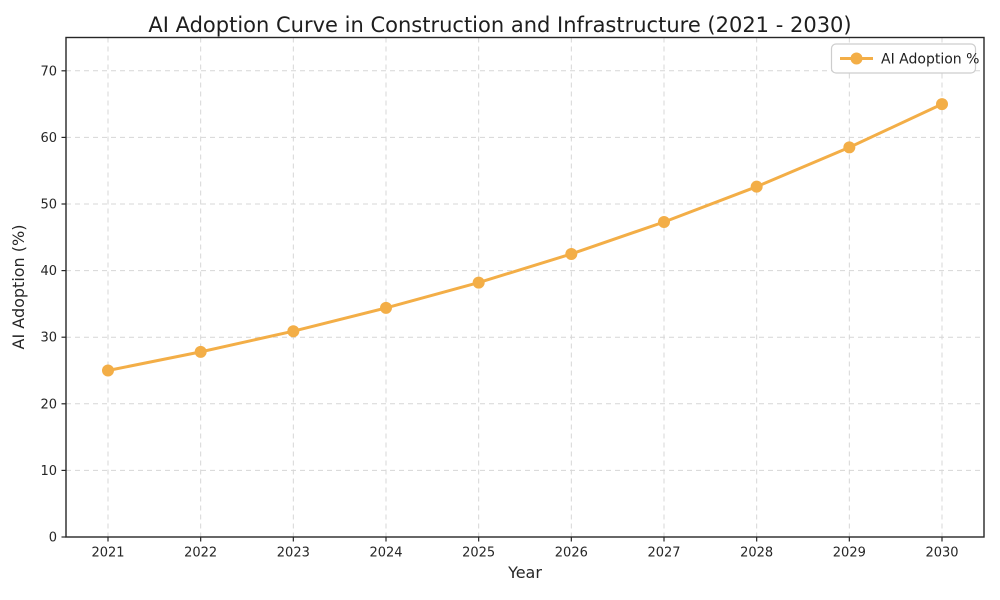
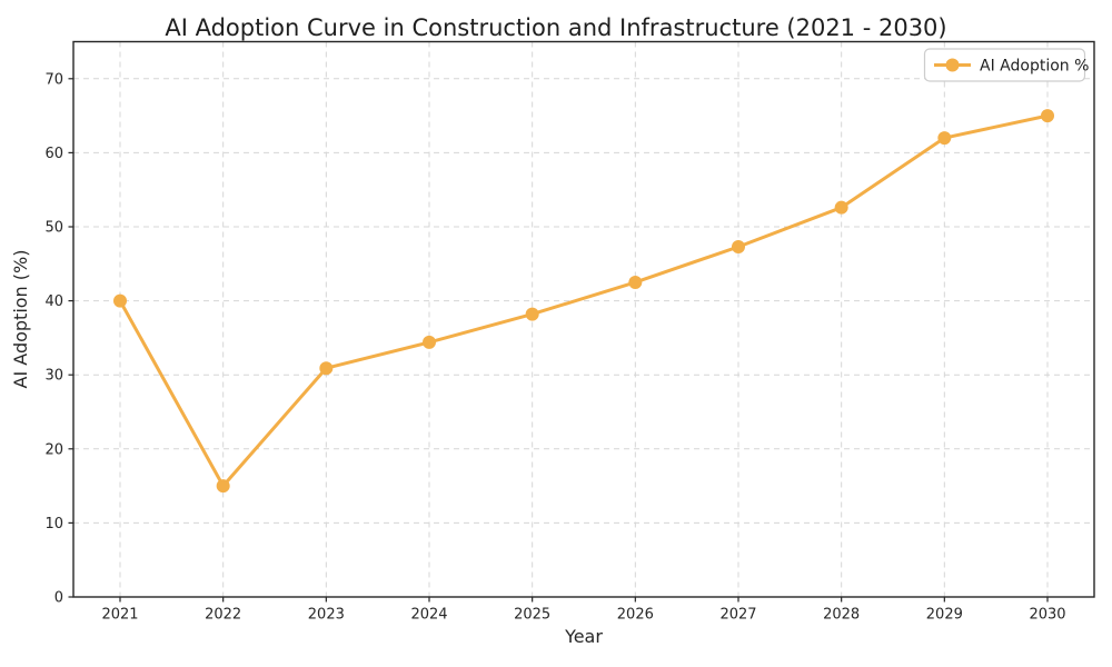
2021: 25 -> 40
2022: 28 -> 15
2029: 58 -> 62
